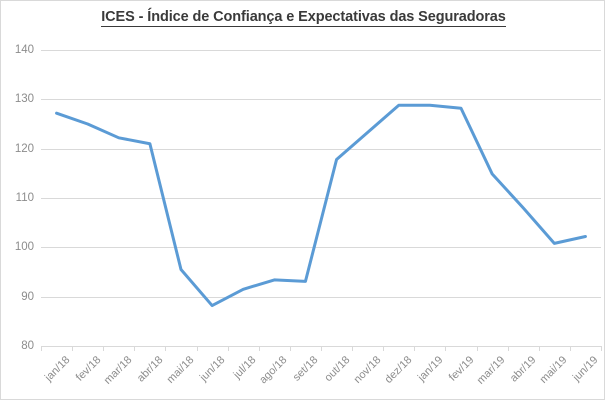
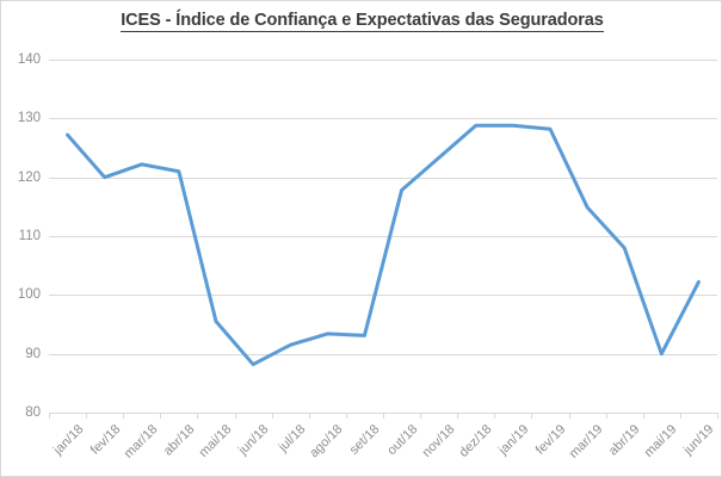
fev/18: 125 -> 120
mai/19: 101 -> 90
